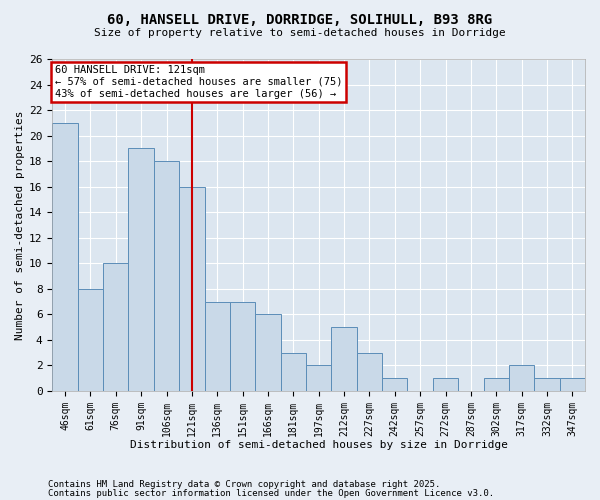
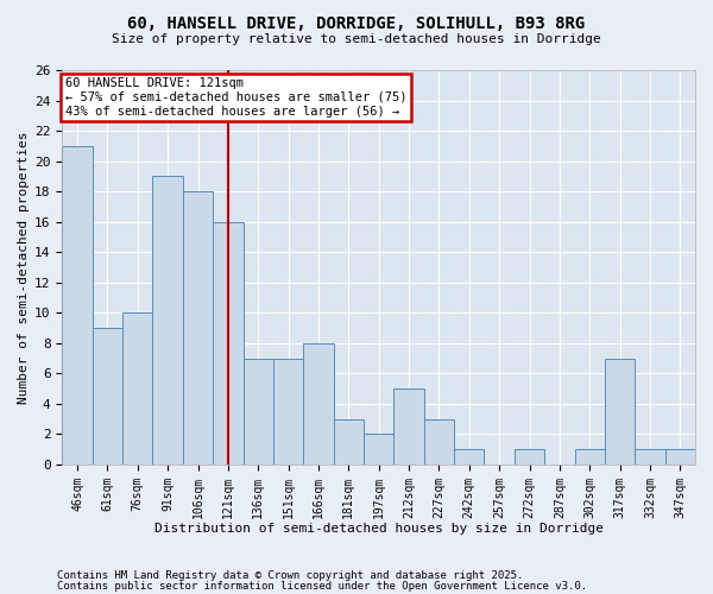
61sqm: 8 -> 9
166sqm: 6 -> 8
317sqm: 2 -> 7
